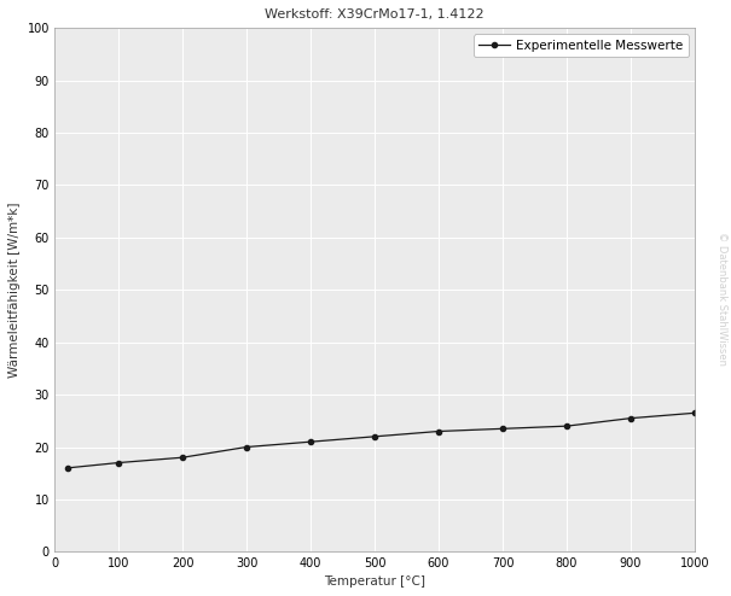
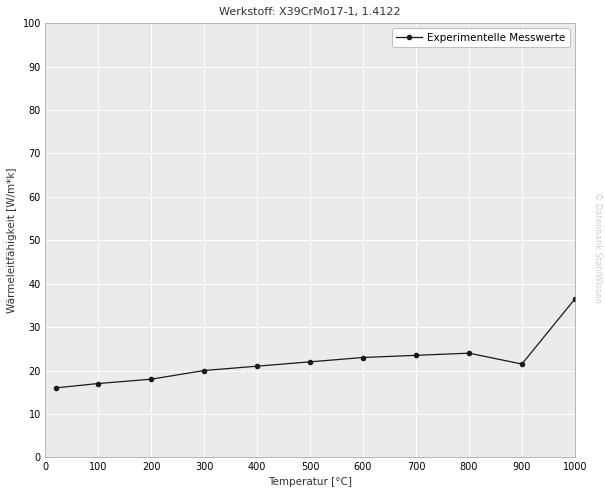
900: 25.5 -> 21.5
1000: 26.5 -> 36.5
